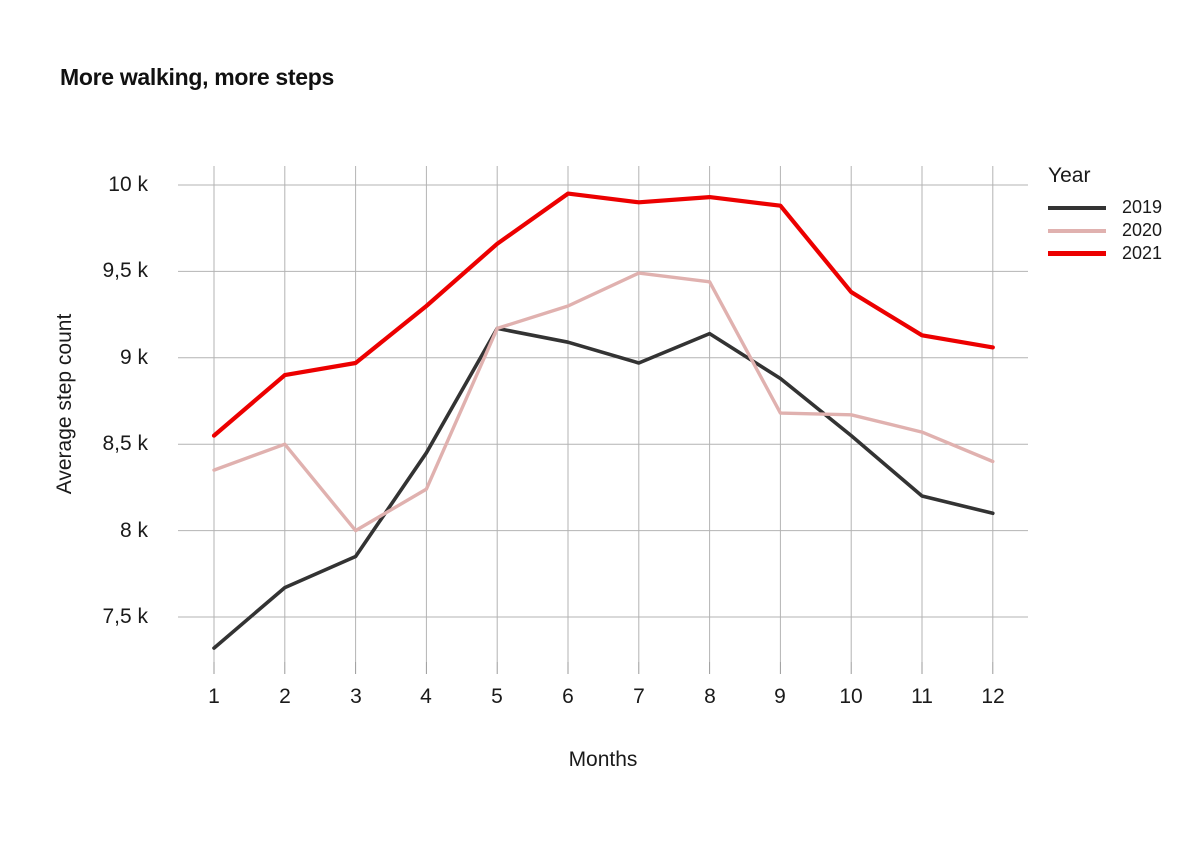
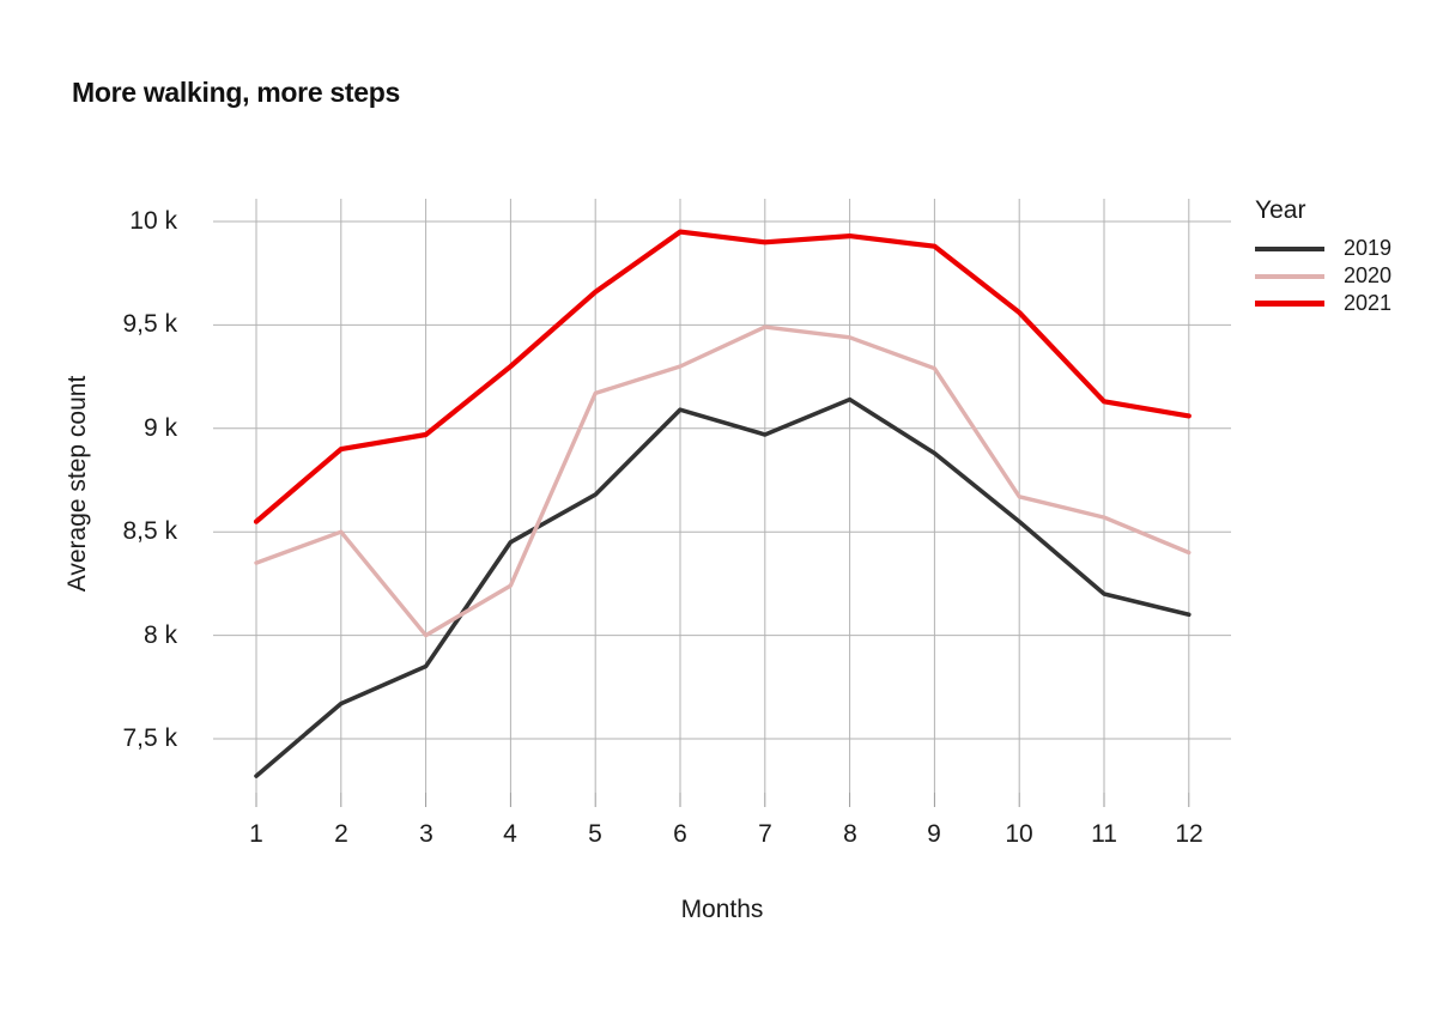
2019/5: 9,17k -> 8,68k
2020/9: 8,68k -> 9,29k
2021/10: 9,38k -> 9,56k
